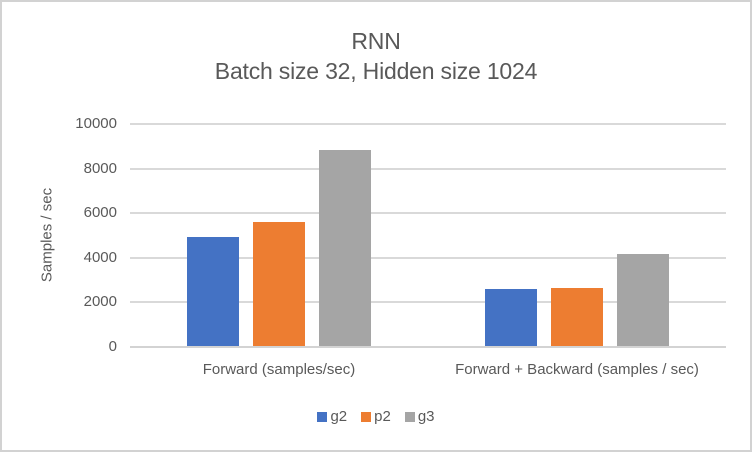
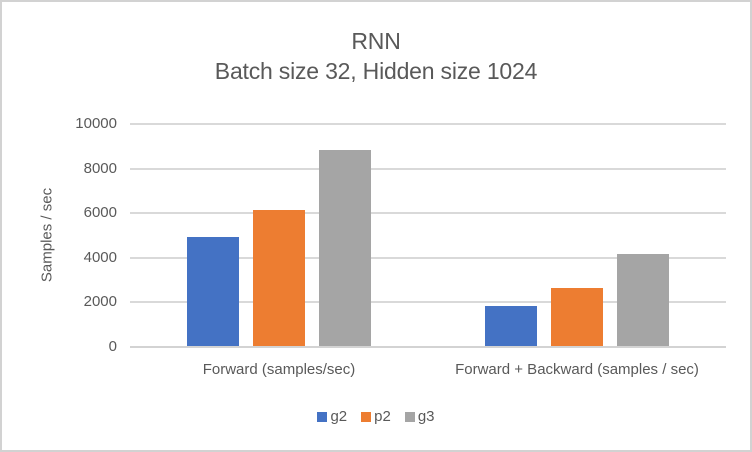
p2/Forward (samples/sec): 5600 -> 6200
g2/Forward + Backward (samples / sec): 2600 -> 1800
